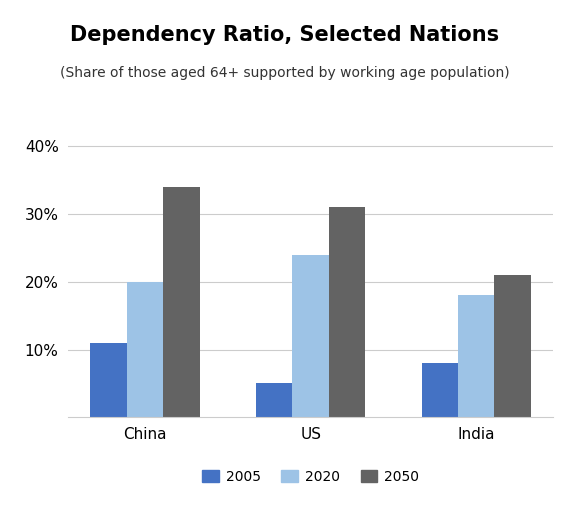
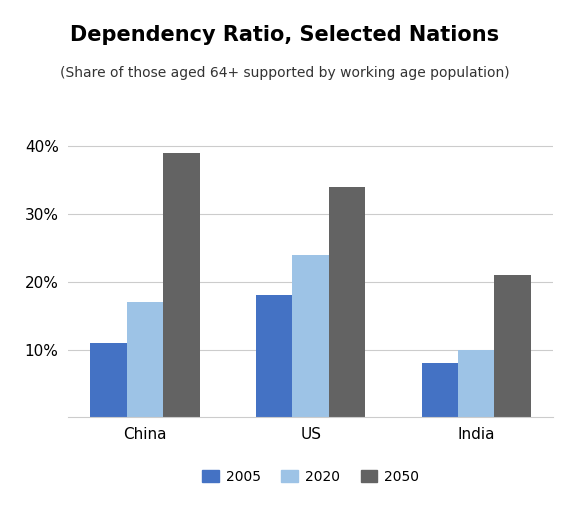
2020/China: 20% -> 17%
2050/China: 34% -> 39%
2005/US: 5% -> 18%
2050/US: 31% -> 34%
2020/India: 18% -> 10%
